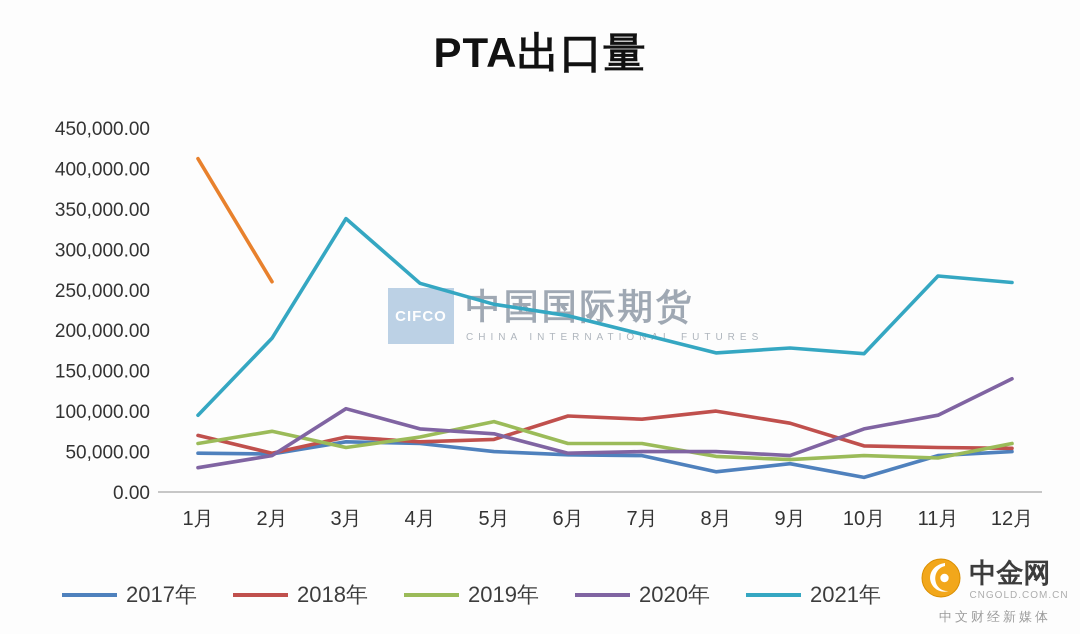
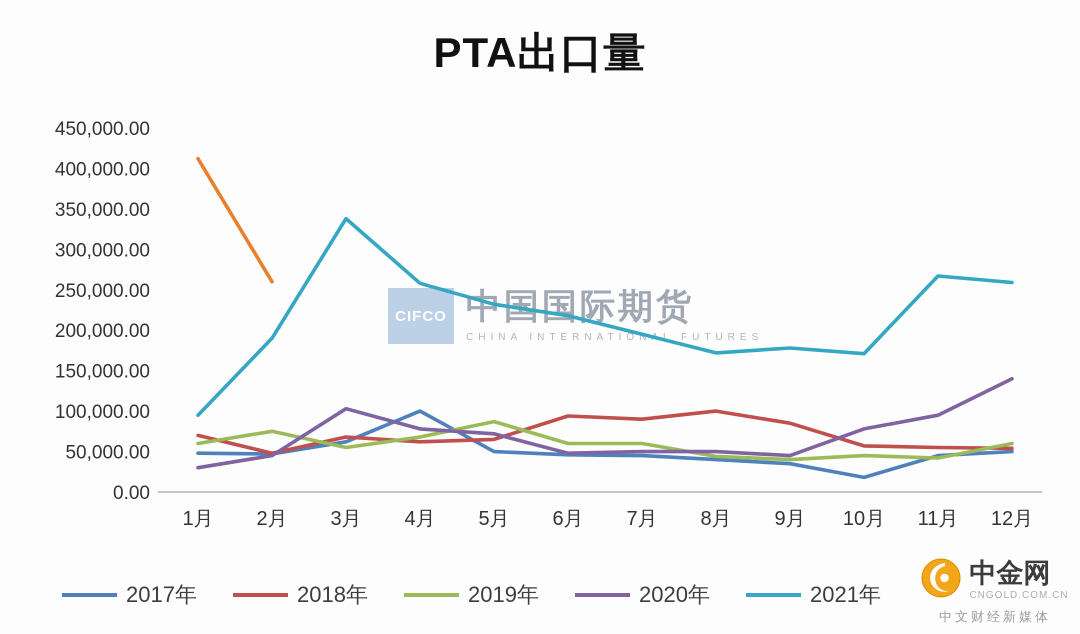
2017年/4月: 60000 -> 100000
2017年/8月: 20000 -> 40000
